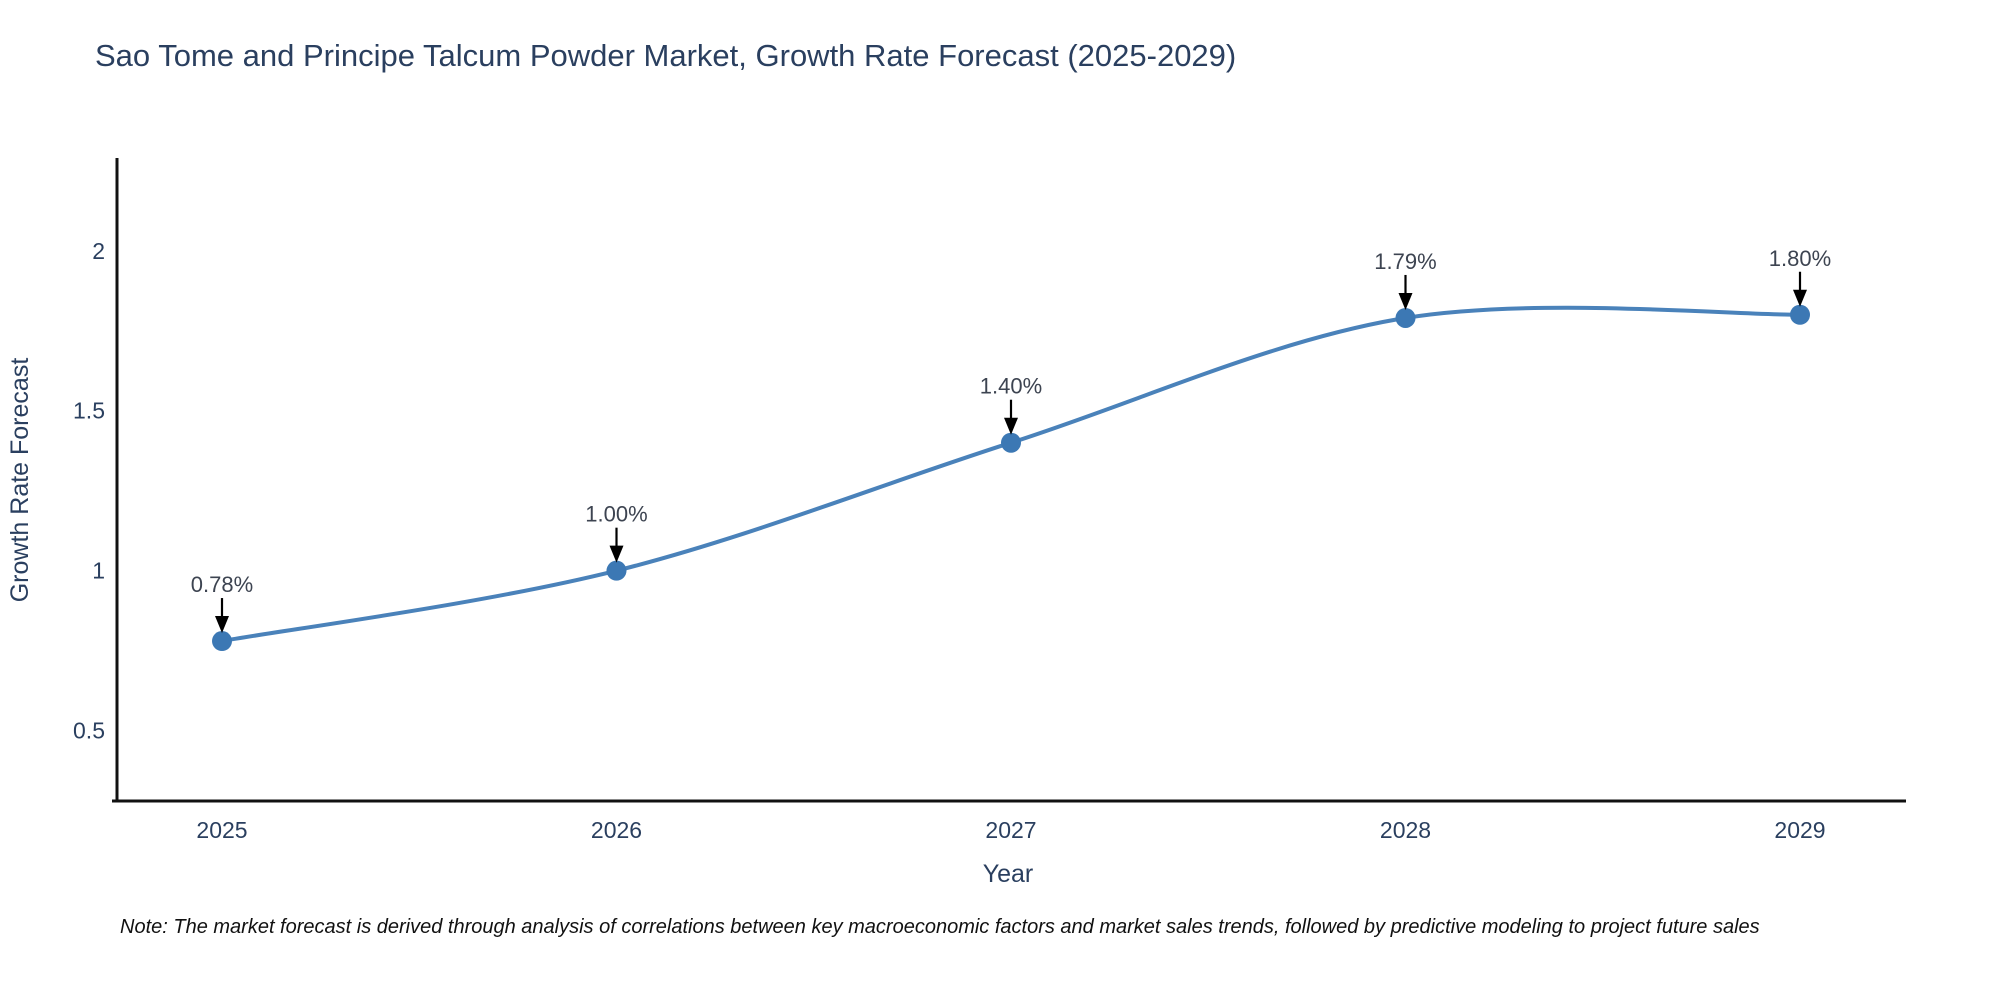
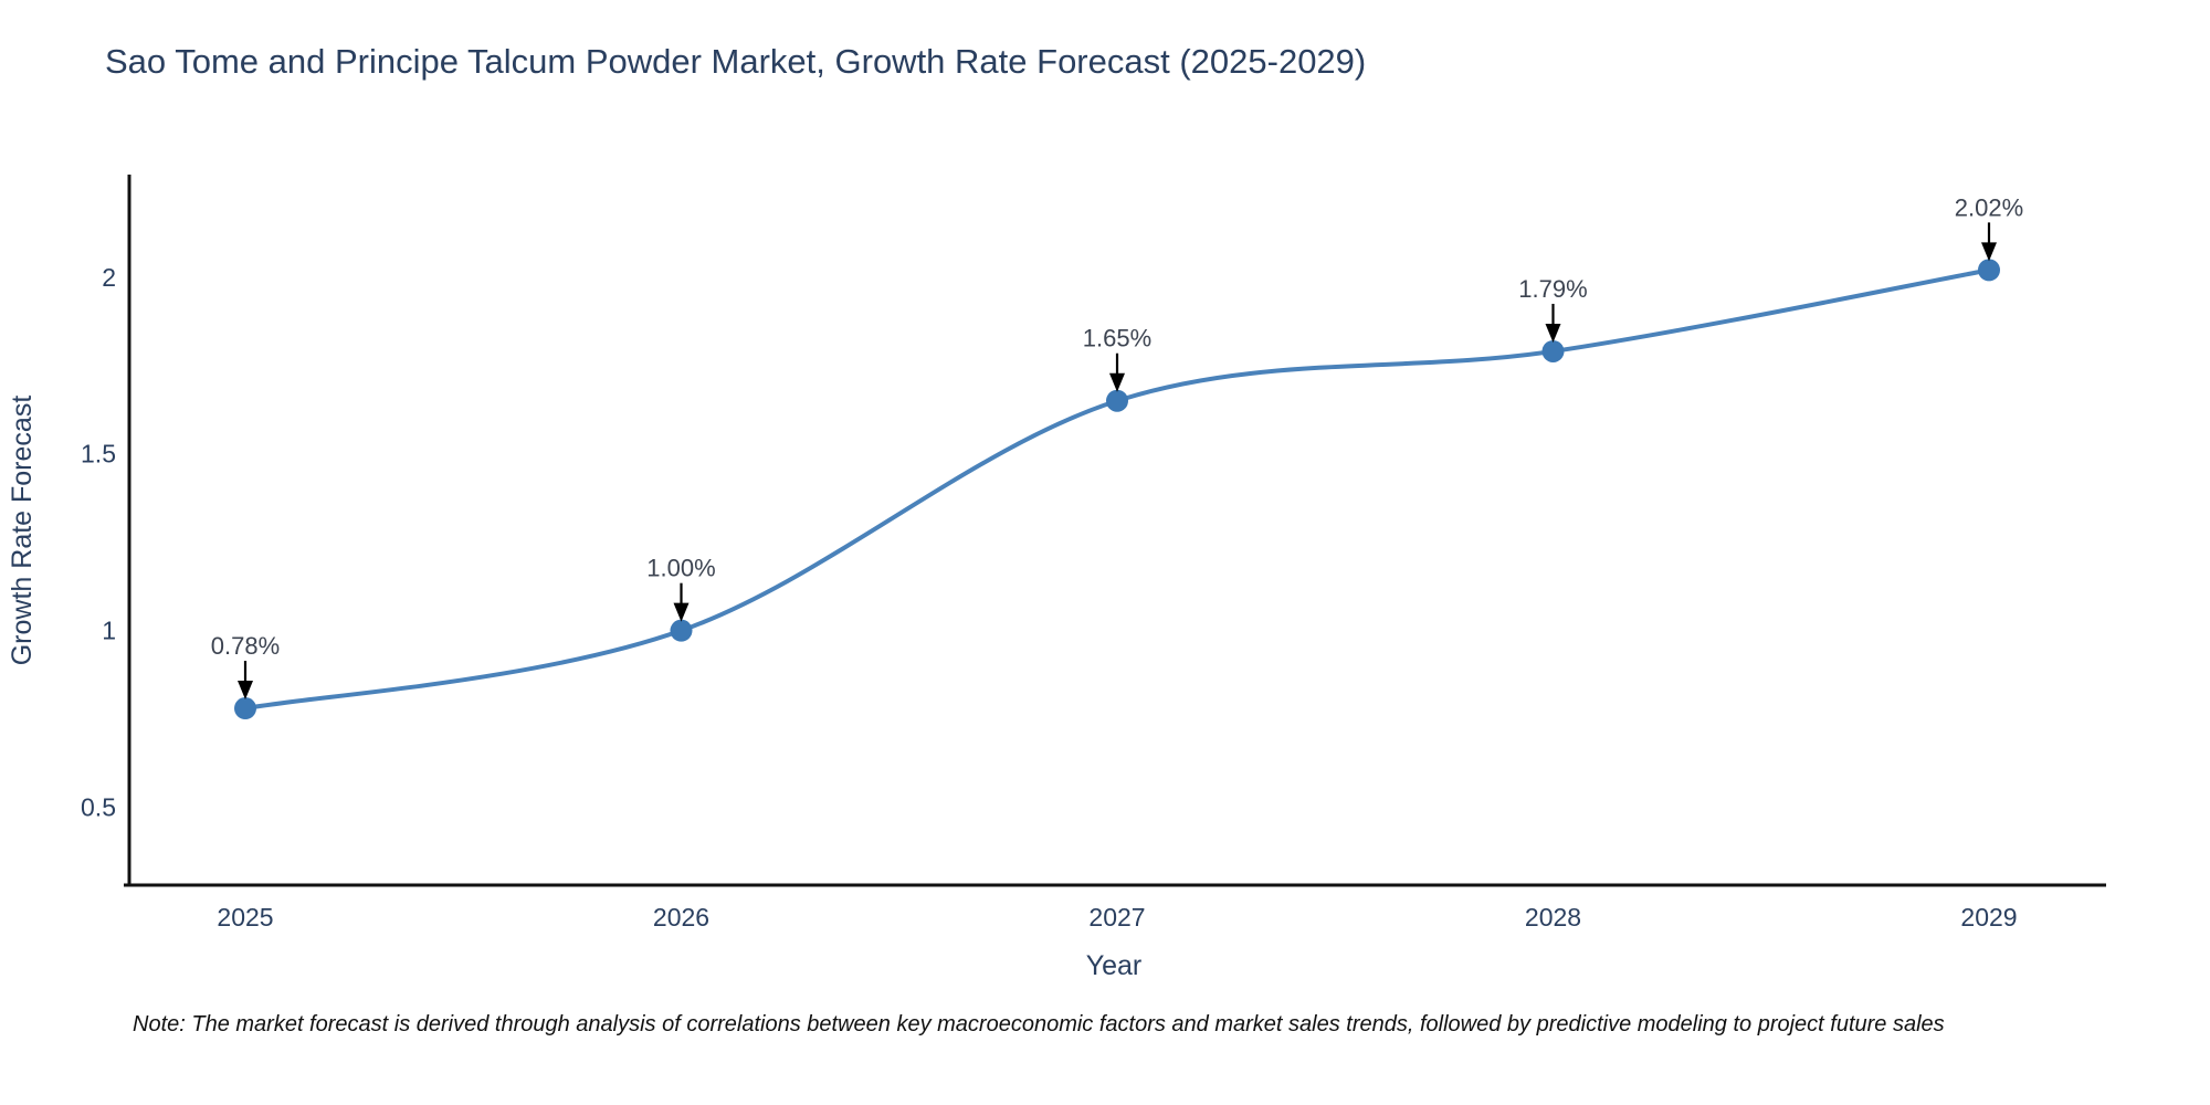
2027: 1.40% -> 1.65%
2029: 1.80% -> 2.02%
